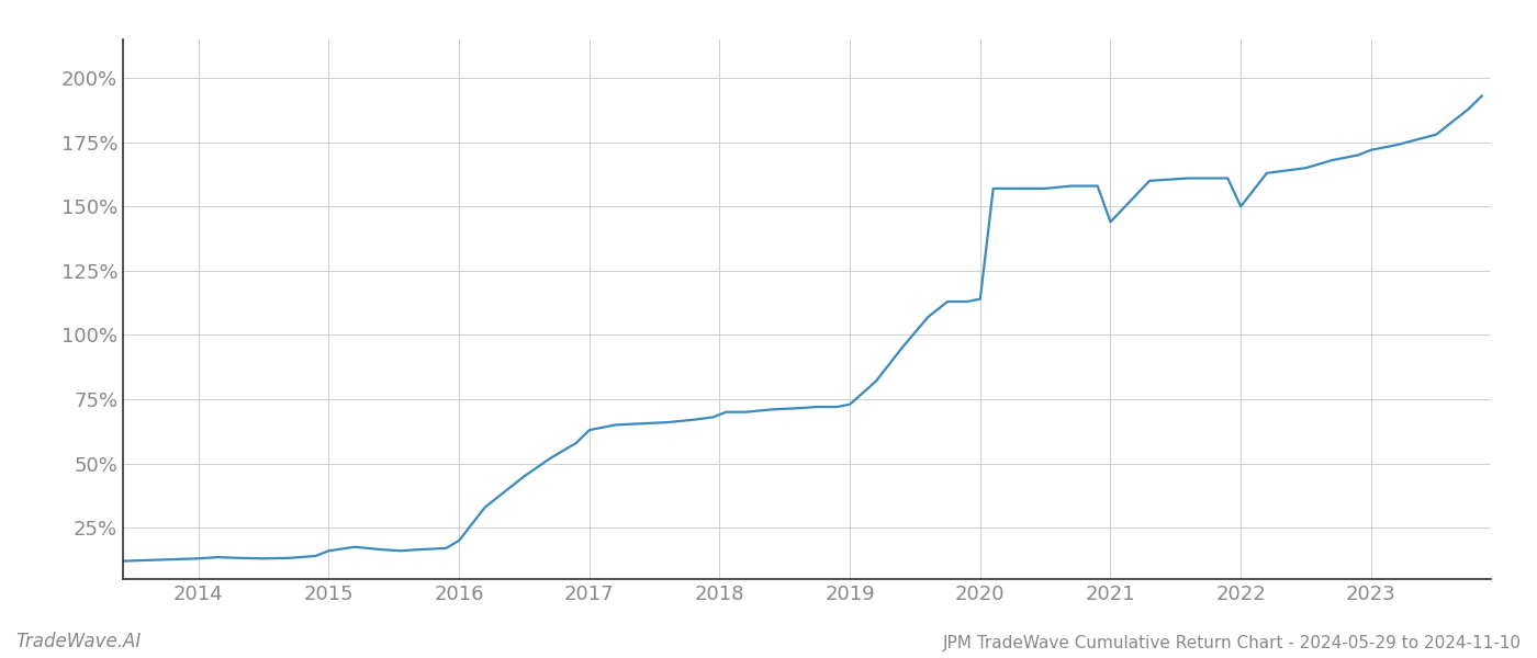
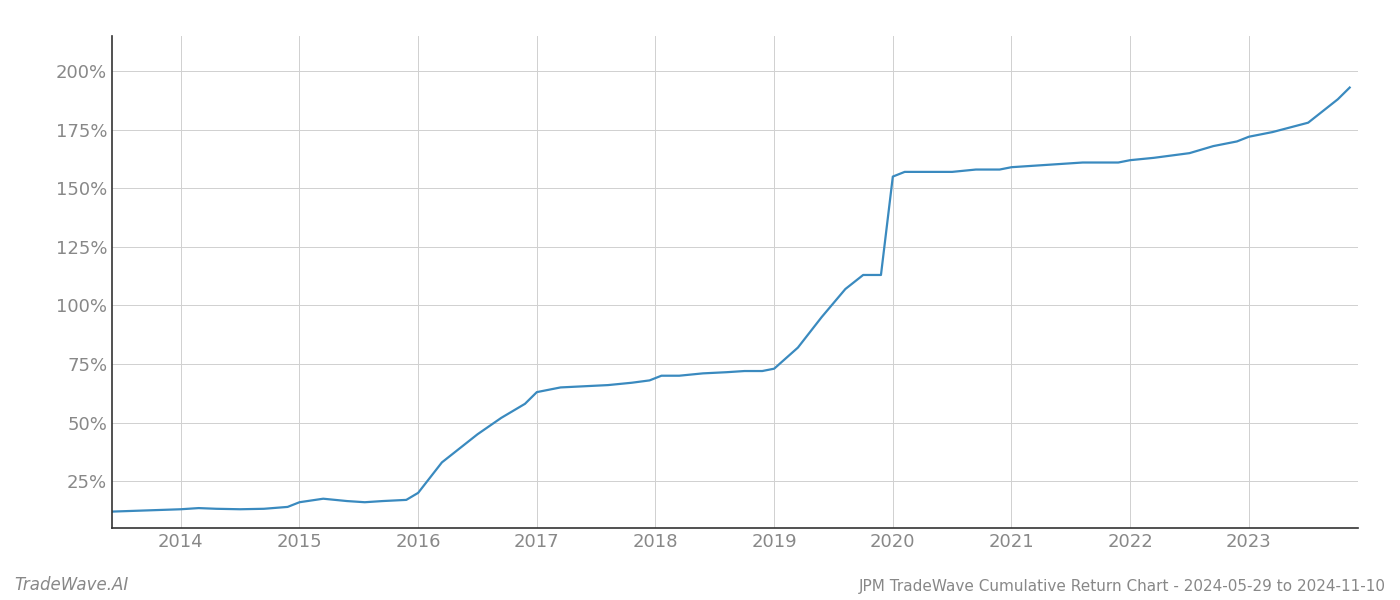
2020: 114.0% -> 155.0%
2021: 144.0% -> 159.0%
2022: 150.0% -> 162.0%
